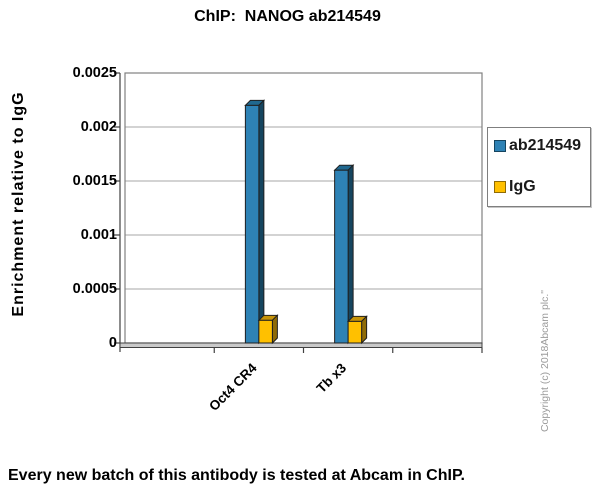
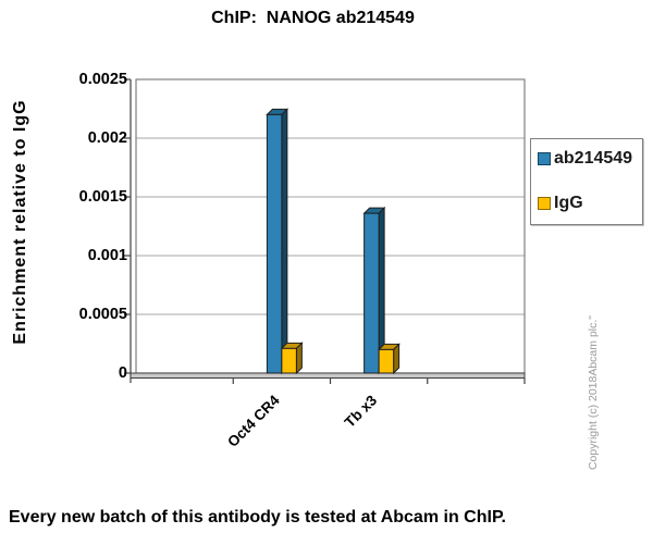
ab214549/Tb x3: 0.00160 -> 0.00136
